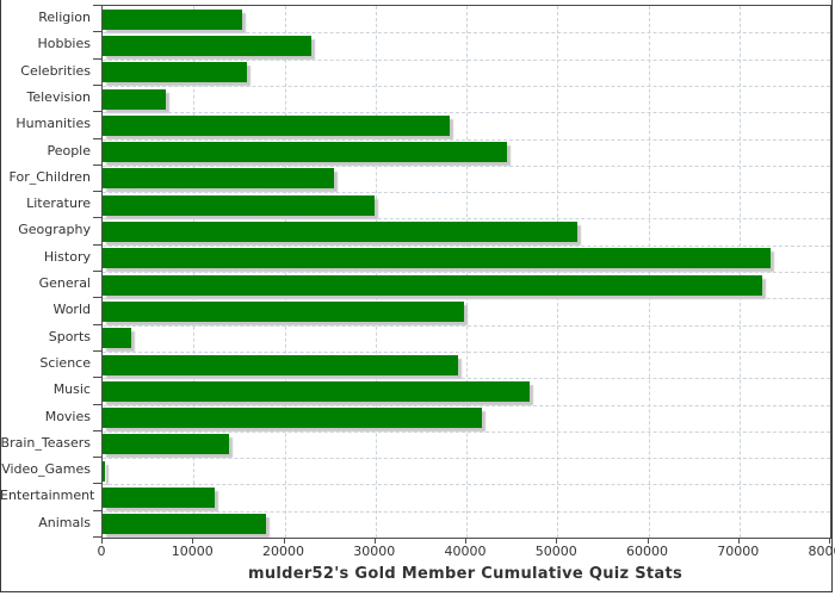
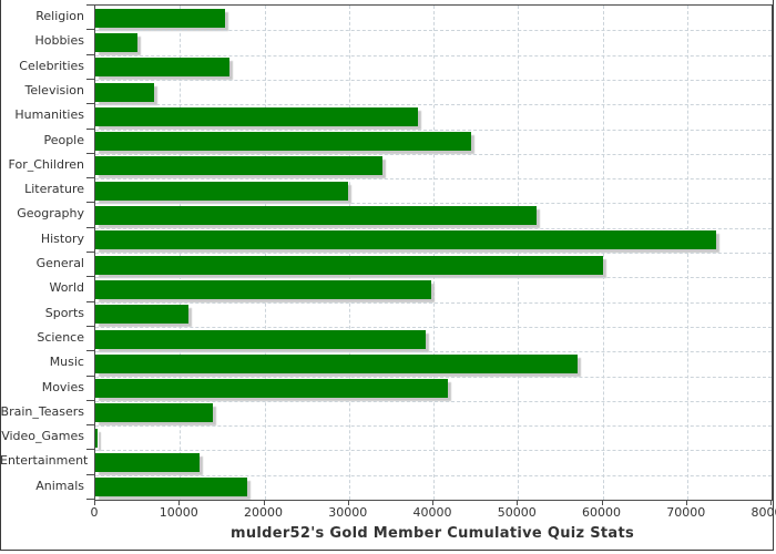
Hobbies: 23000 -> 5000
For_Children: 25000 -> 34000
General: 72000 -> 60000
Sports: 3000 -> 11000
Music: 47000 -> 57000
